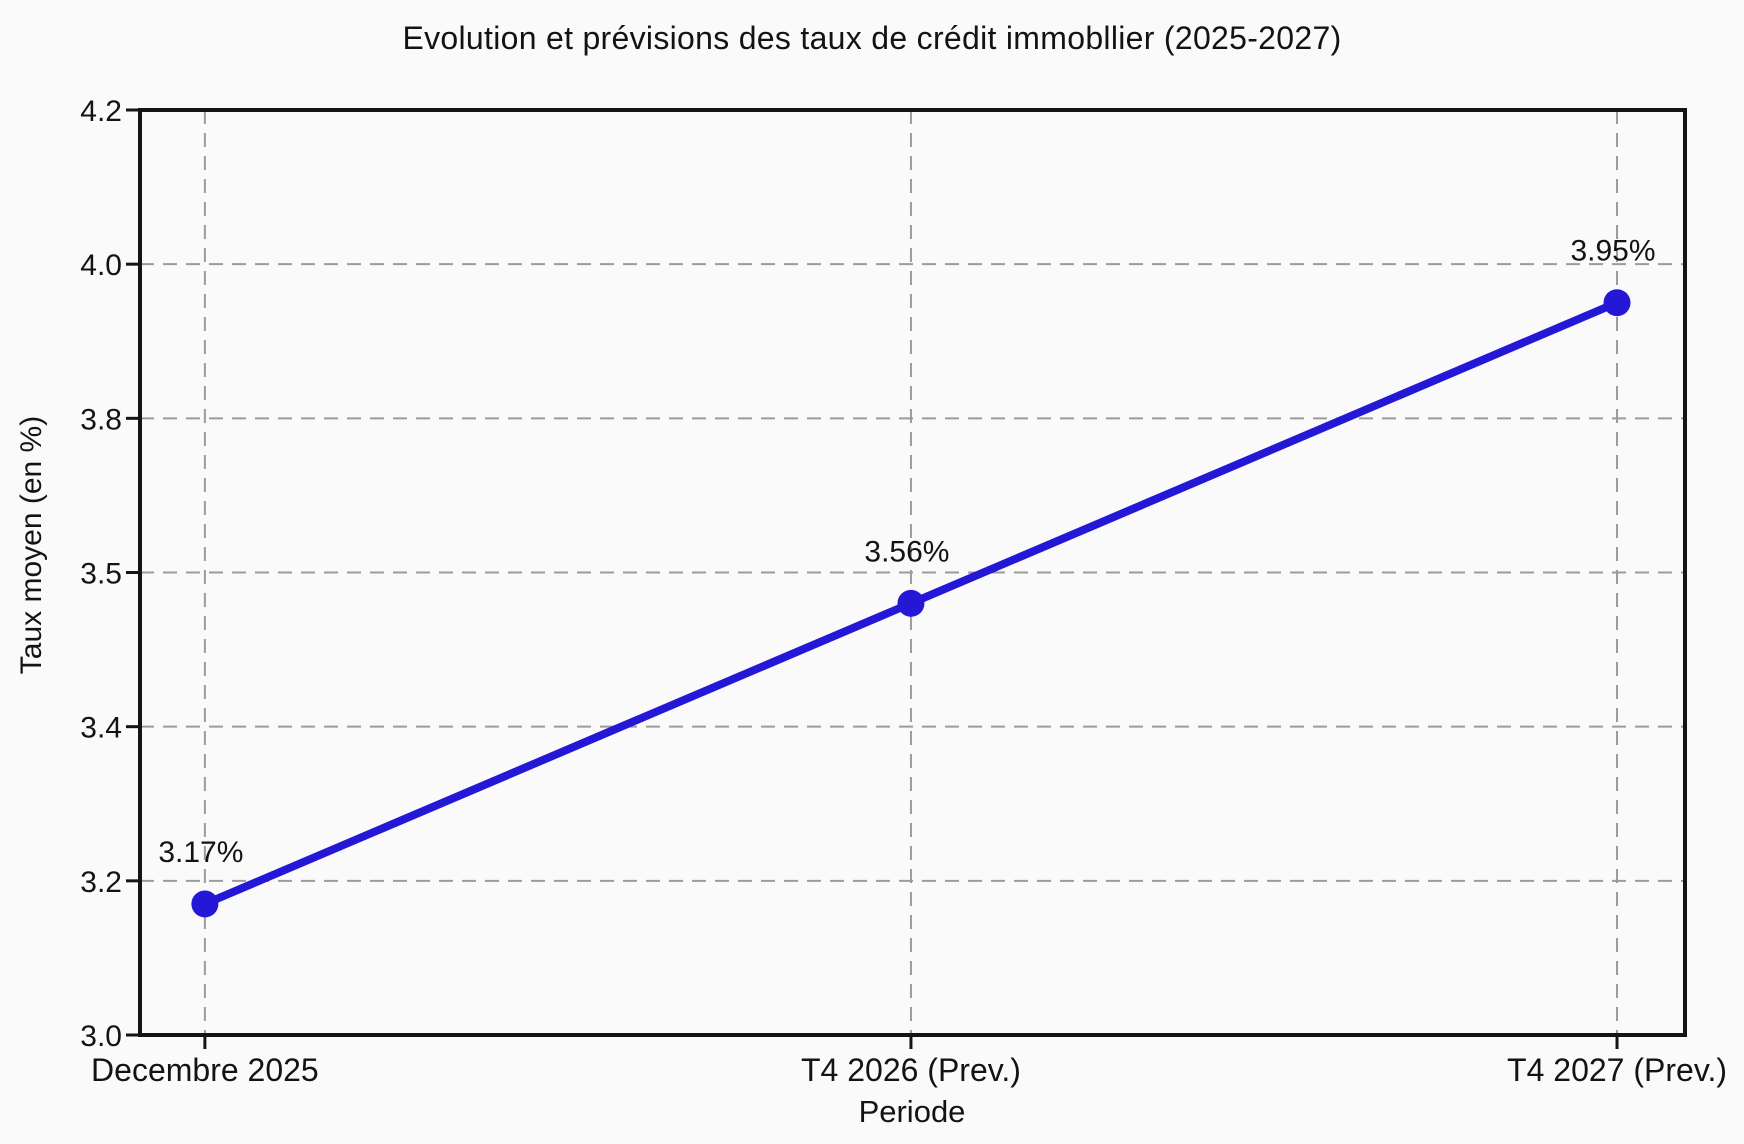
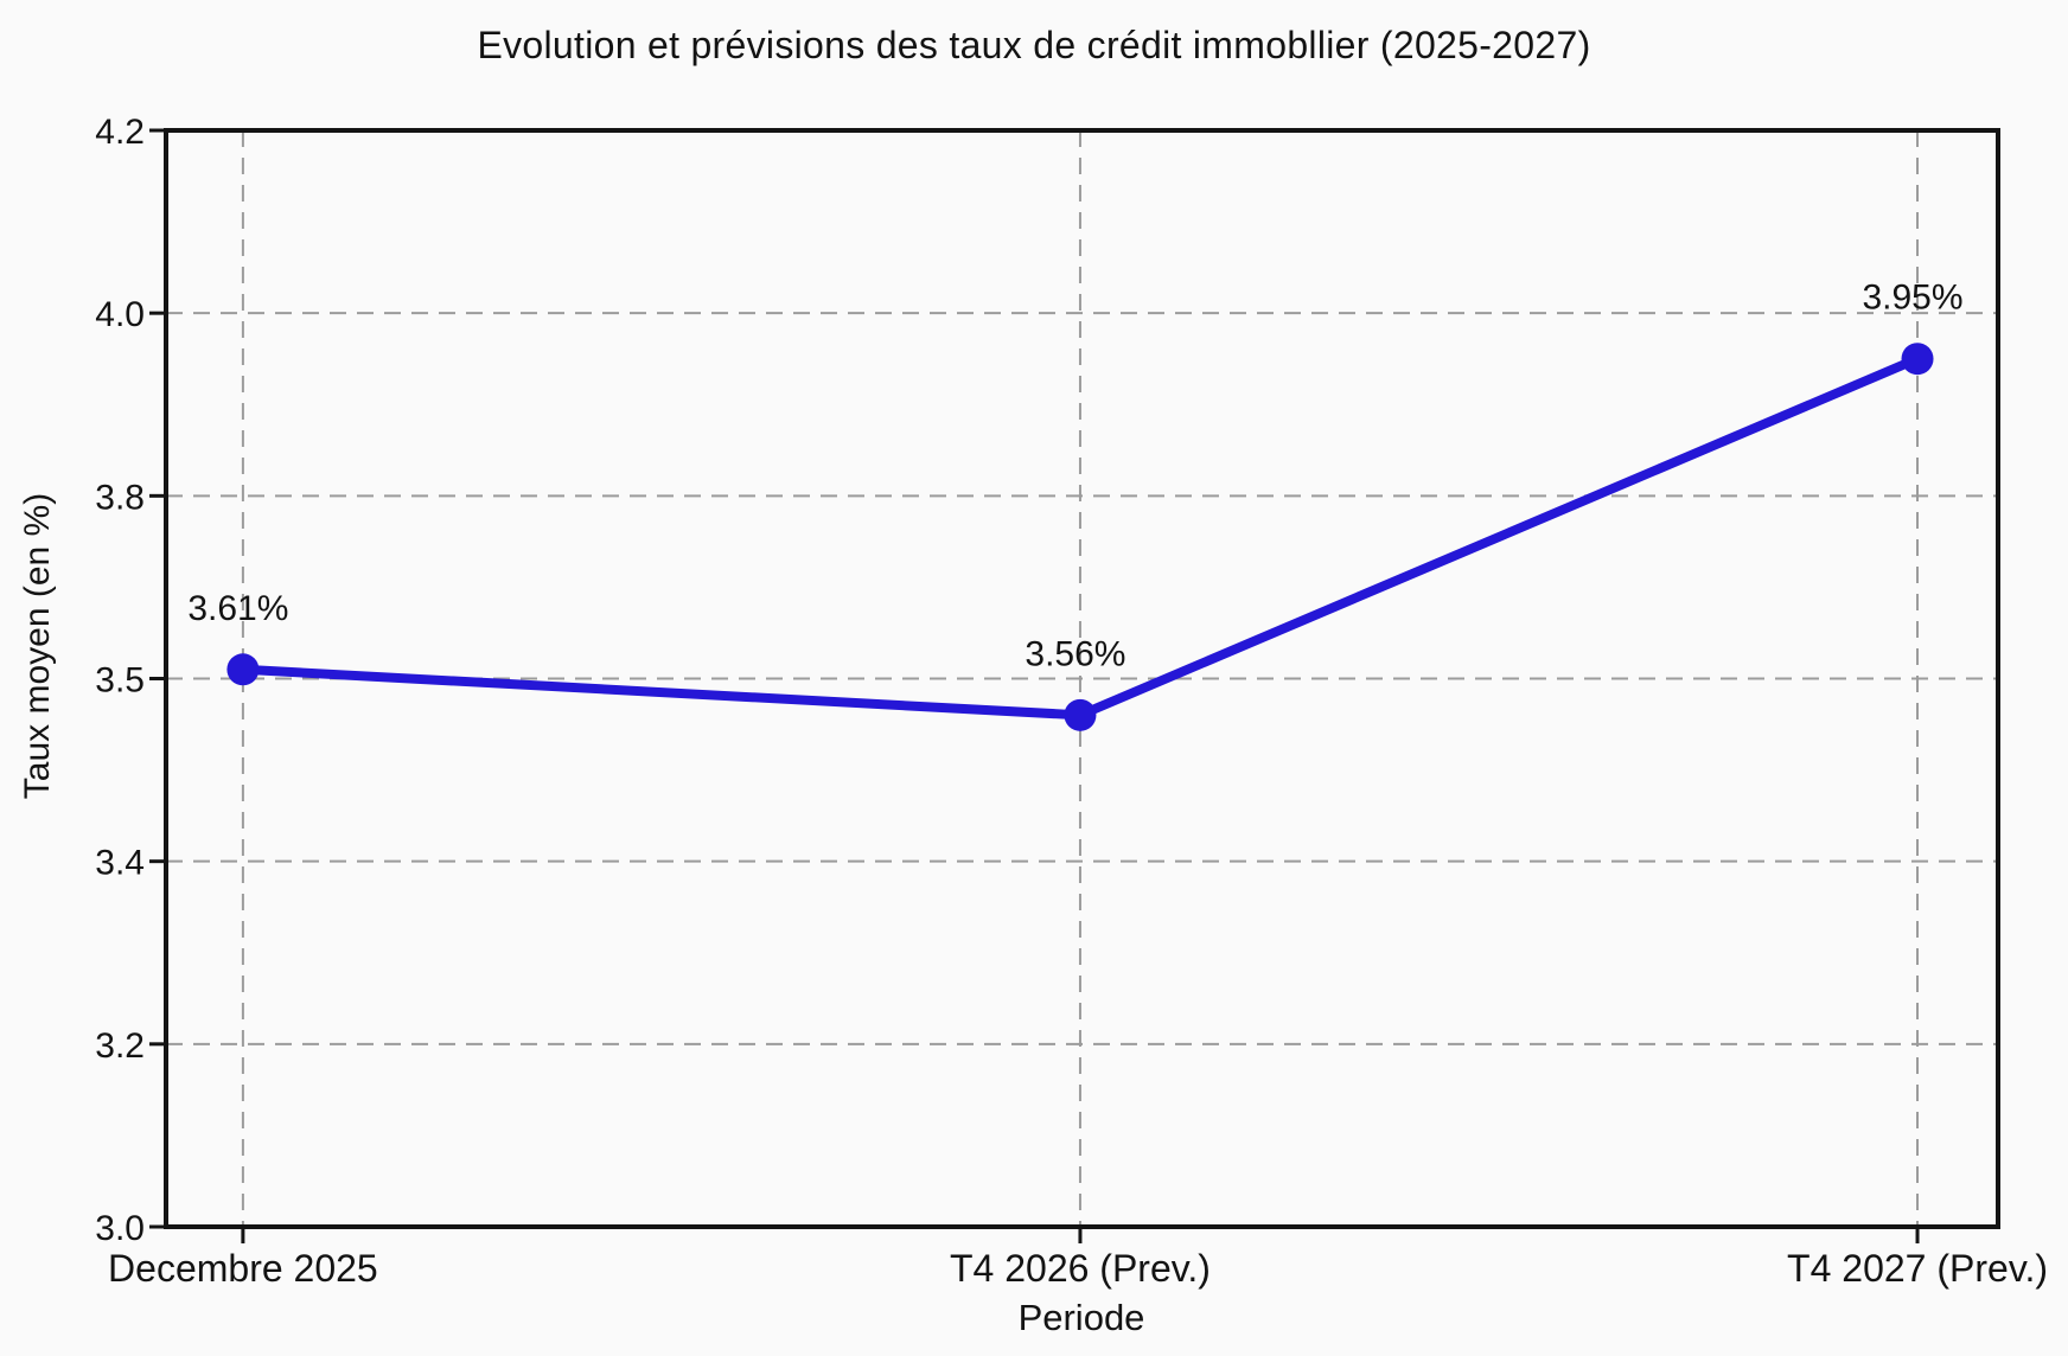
Decembre 2025: 3.17% -> 3.61%
